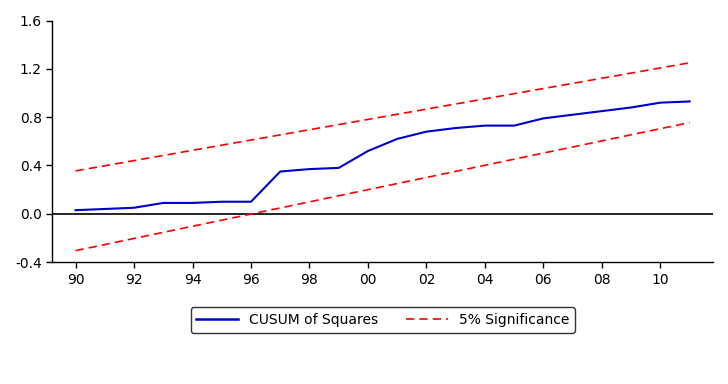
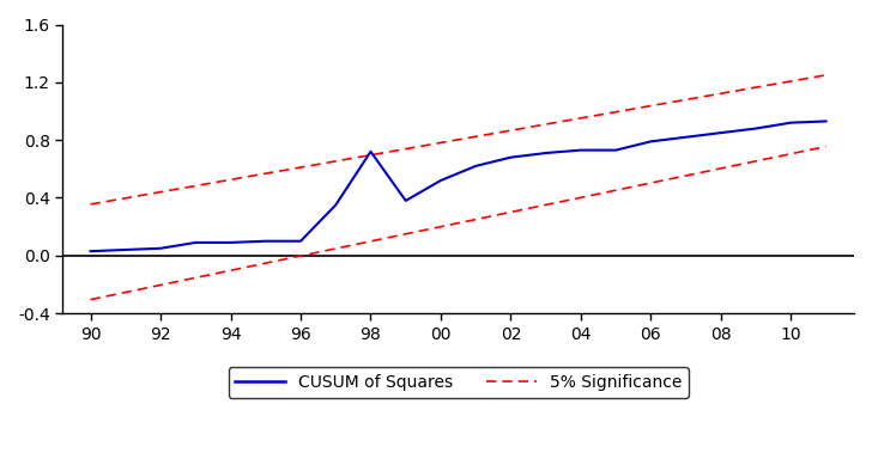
98: 0.37 -> 0.72
